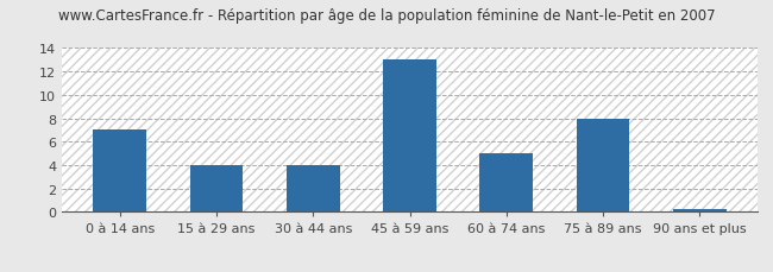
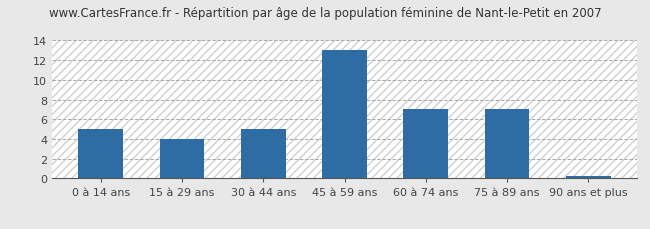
0 à 14 ans: 7.0 -> 5.0
30 à 44 ans: 4.0 -> 5.0
60 à 74 ans: 5.0 -> 7.0
75 à 89 ans: 8.0 -> 7.0
